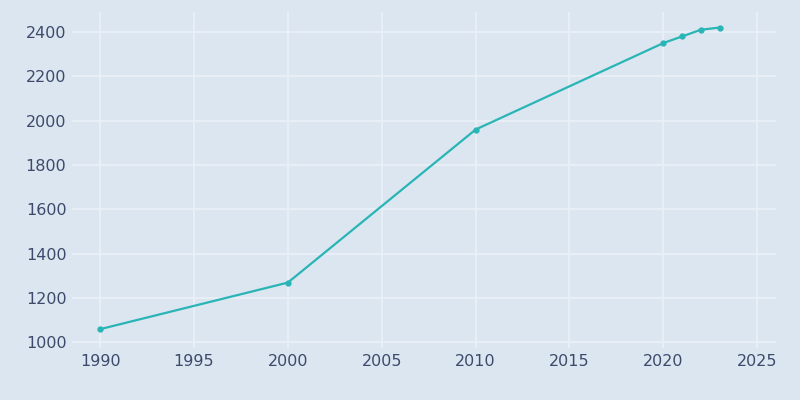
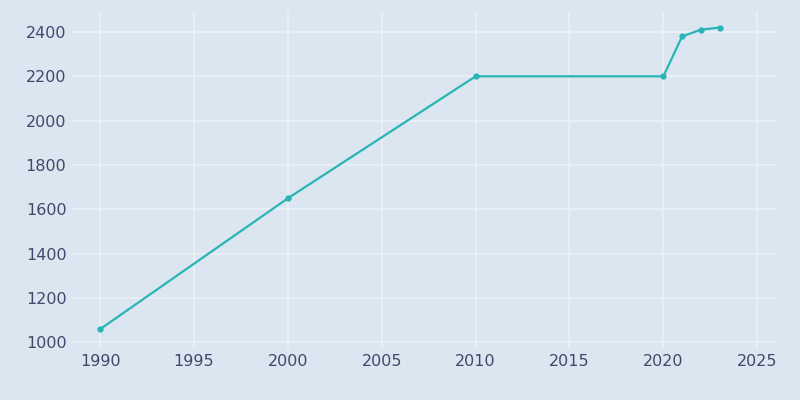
2000: 1270 -> 1650
2010: 1960 -> 2200
2020: 2350 -> 2200
